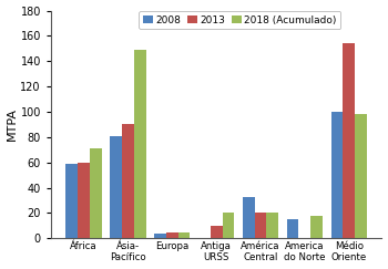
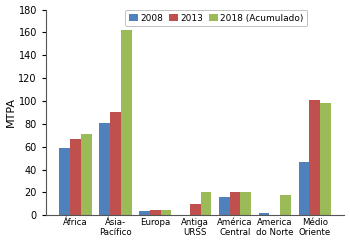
2013/África: 60 -> 67
2018 (Acumulado)/Ásia- Pacífico: 149 -> 162
2008/América Central: 33 -> 16
2008/America do Norte: 15 -> 2
2008/Médio Oriente: 100 -> 47
2013/Médio Oriente: 154 -> 101
